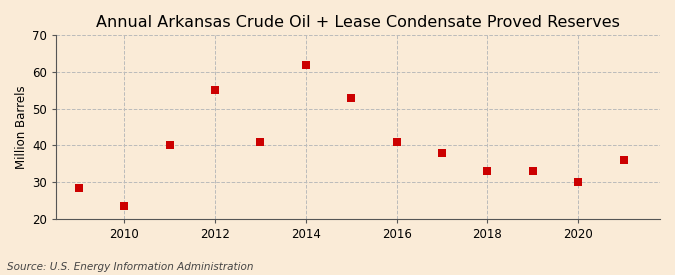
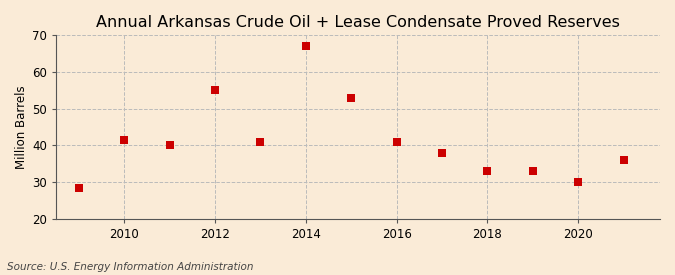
2010: 23.5 -> 41.5
2014: 62.0 -> 67.0
